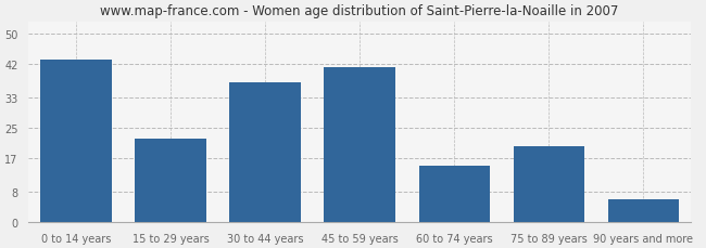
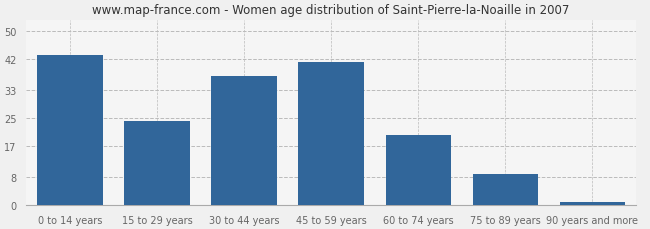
15 to 29 years: 22 -> 24
60 to 74 years: 15 -> 20
75 to 89 years: 20 -> 9
90 years and more: 6 -> 1
